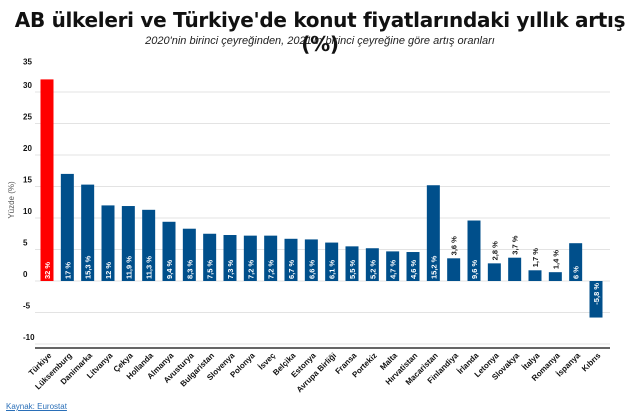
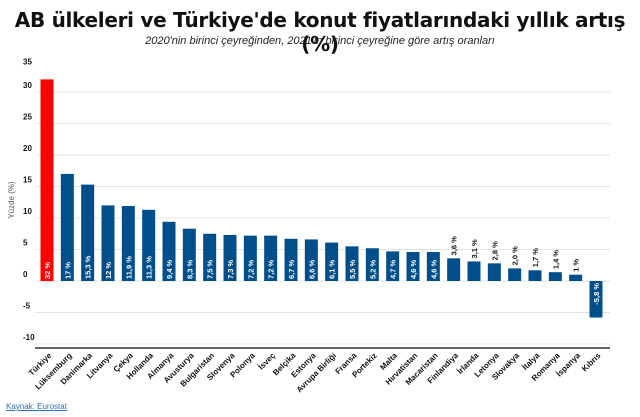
Macaristan: 15,2 -> 4,6
İrlanda: 9,6 -> 3,1
Slovakya: 3,7 -> 2,0
İspanya: 6 -> 1
